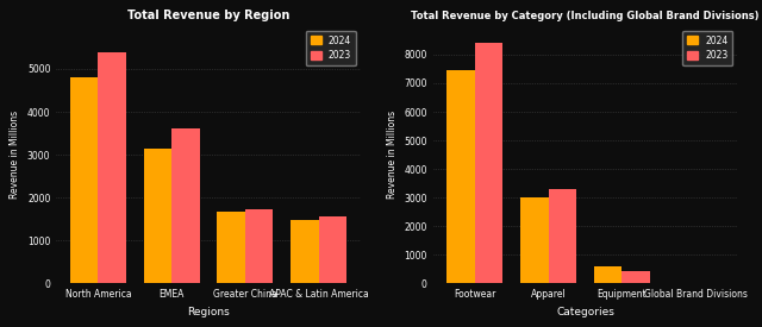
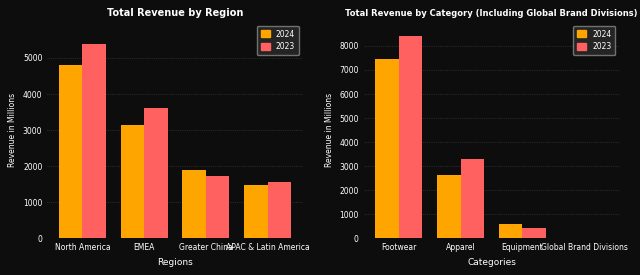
Total Revenue by Region/2024/Greater China: 1660 -> 1900
Total Revenue by Category (Including Global Brand Divisions)/2024/Apparel: 3000 -> 2650
